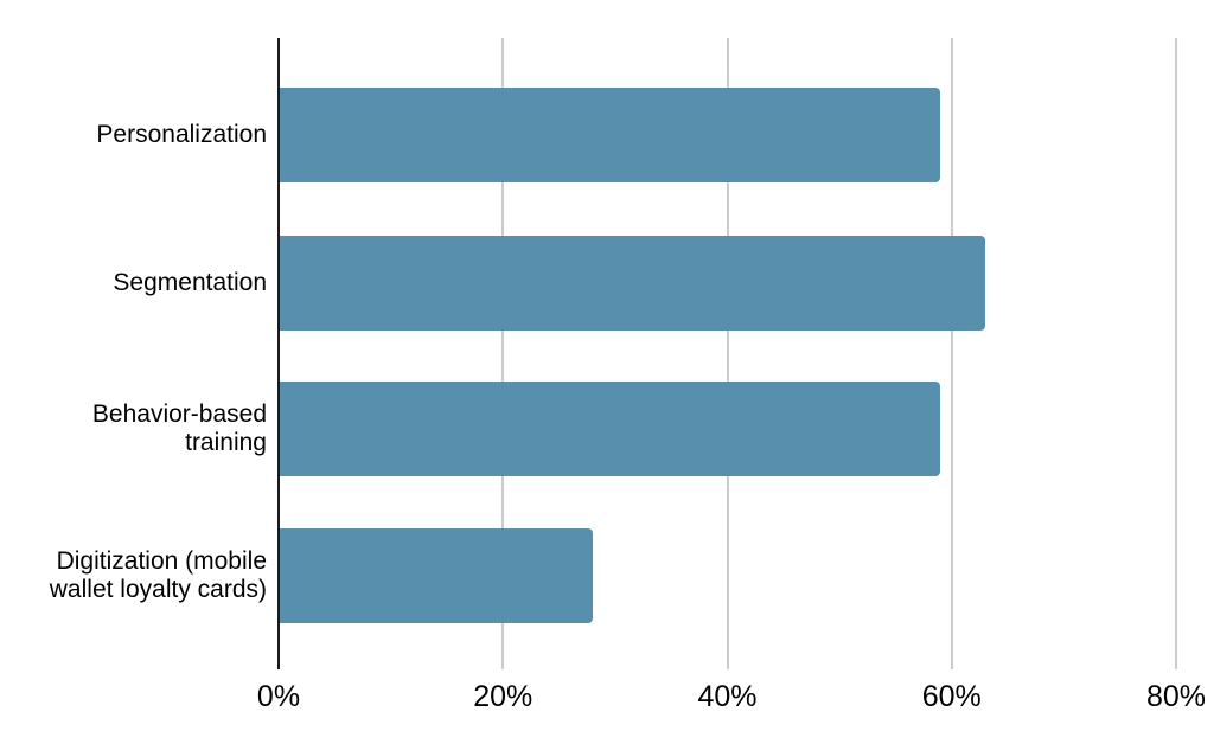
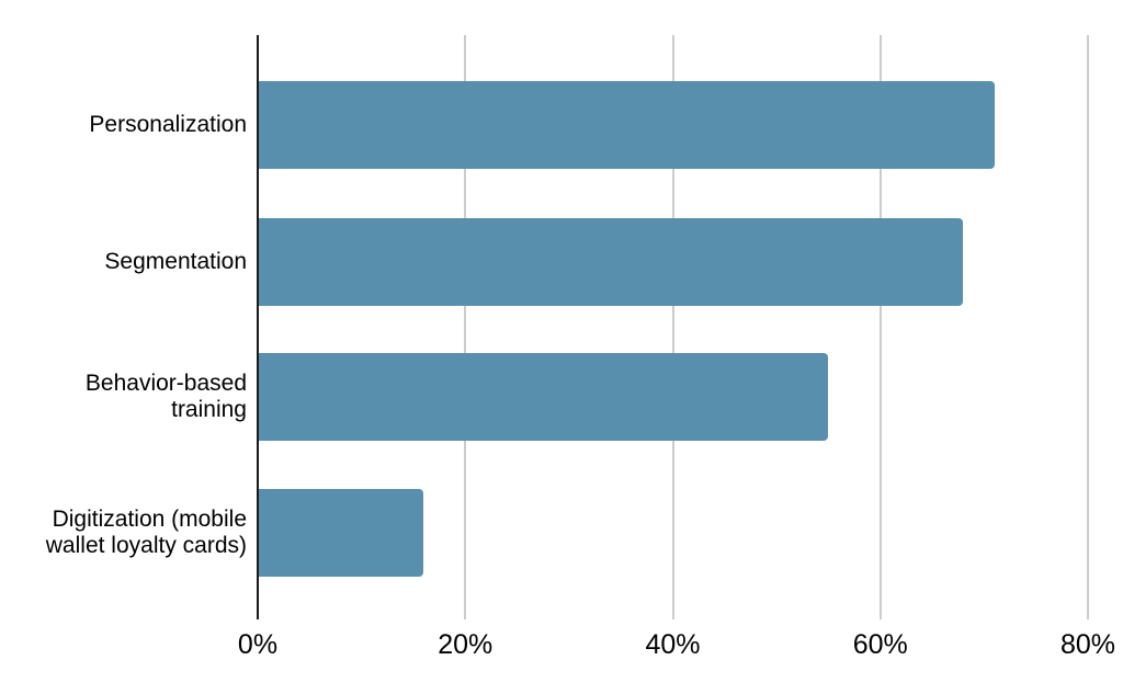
Personalization: 59% -> 71%
Segmentation: 63% -> 68%
Behavior-based training: 59% -> 55%
Digitization (mobile wallet loyalty cards): 28% -> 16%
